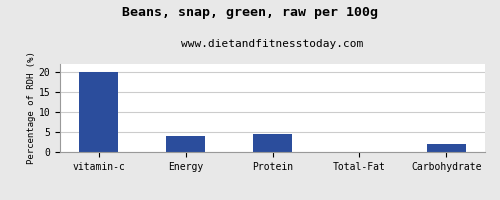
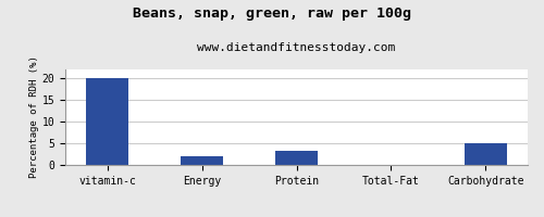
Energy: 4.0 -> 2.0
Protein: 4.5 -> 3.2
Carbohydrate: 2.0 -> 5.0
